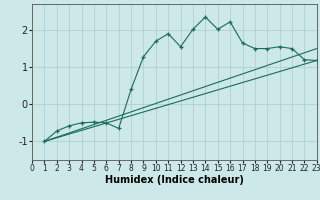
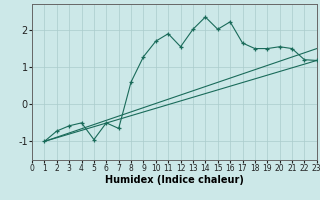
5: -0.48 -> -0.95
8: 0.40 -> 0.60
